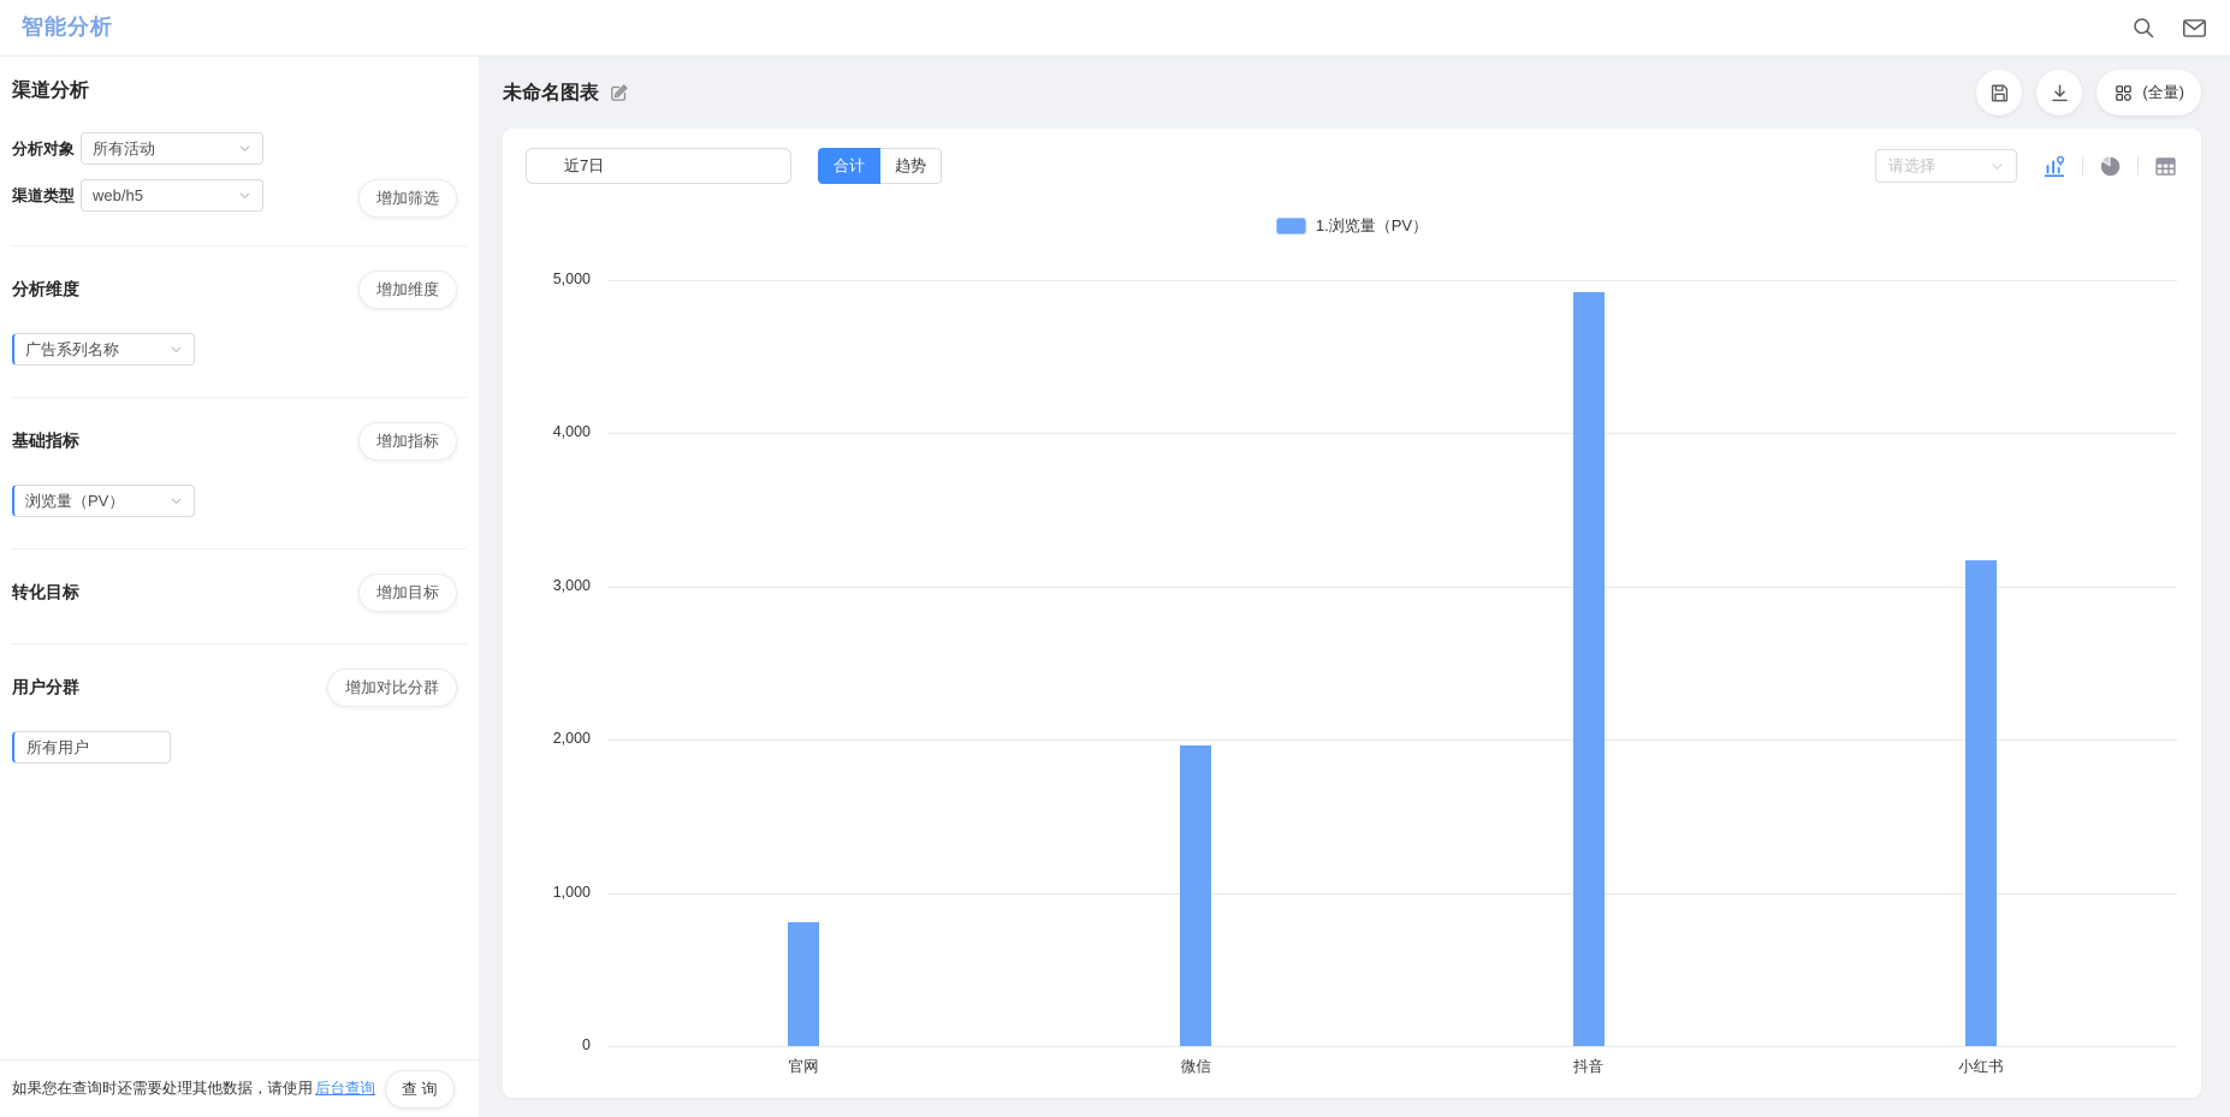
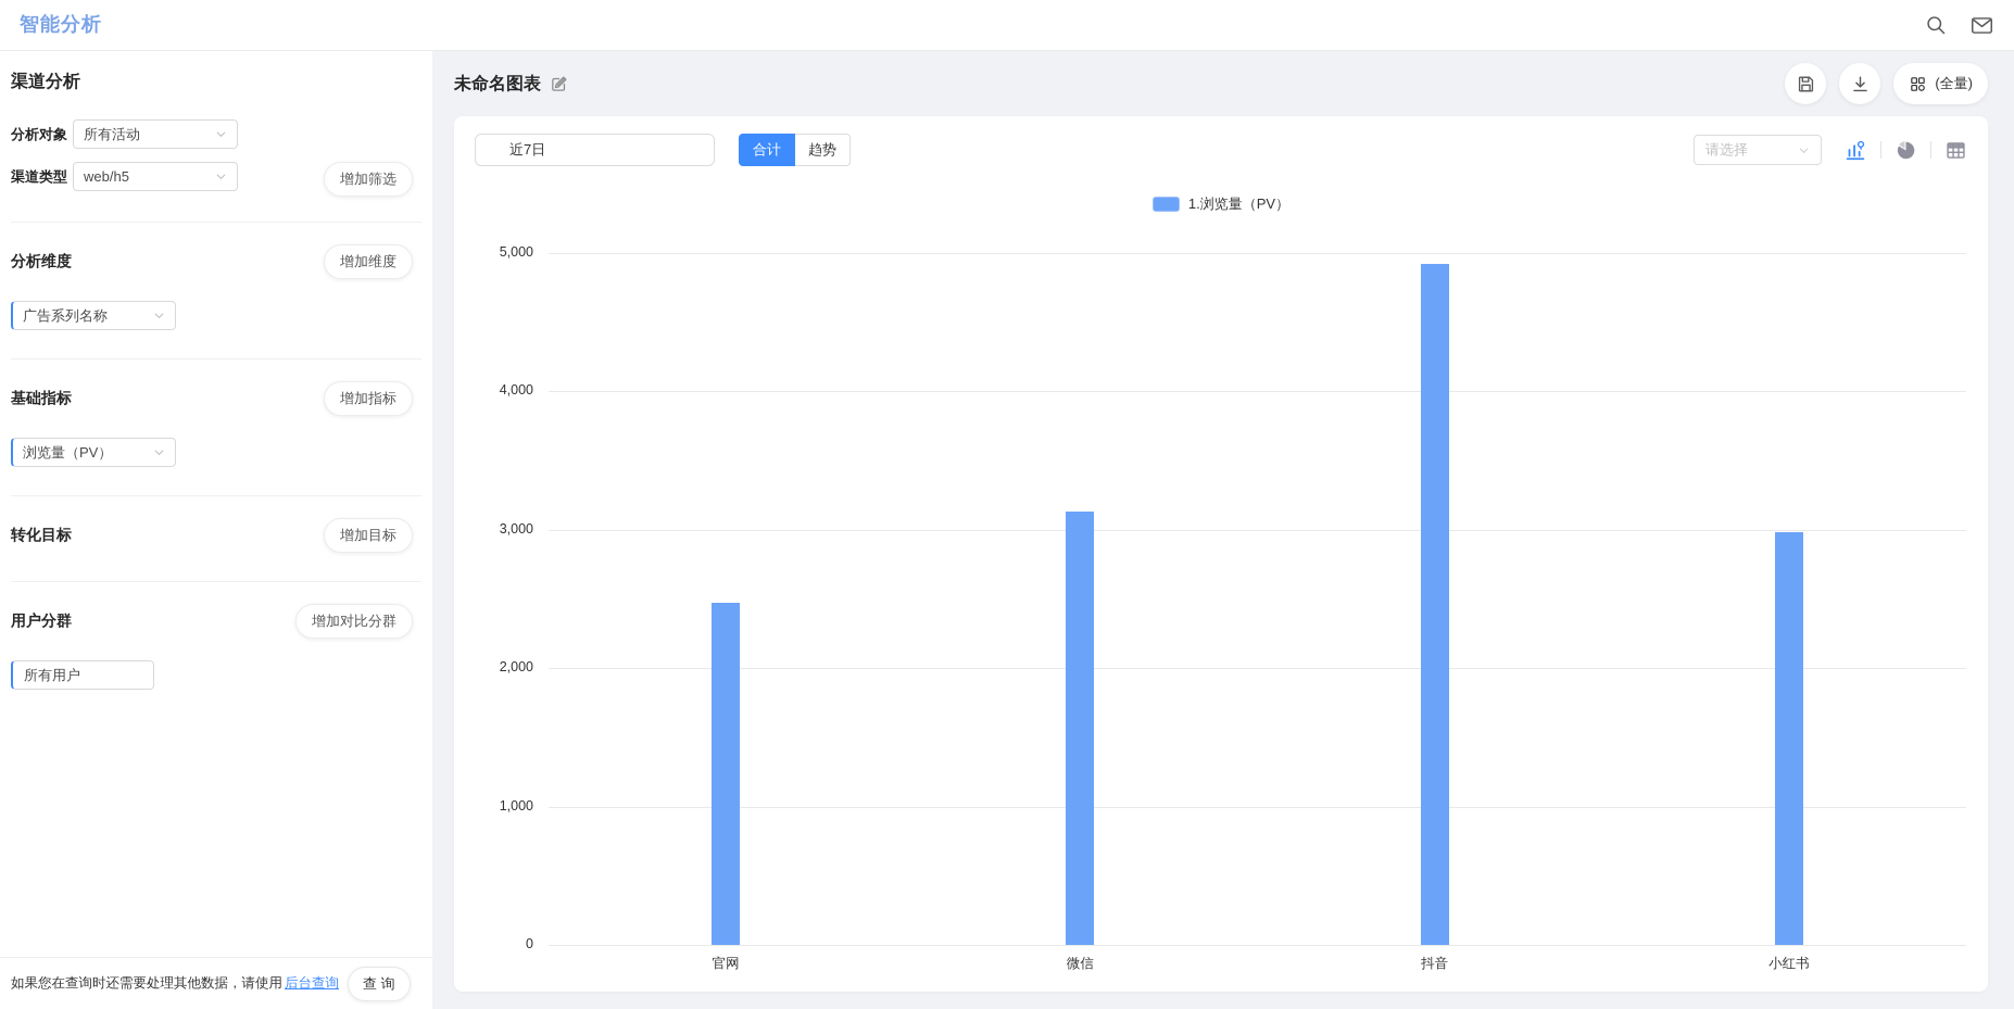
官网: 810 -> 2470
微信: 1960 -> 3130
小红书: 3170 -> 2980
